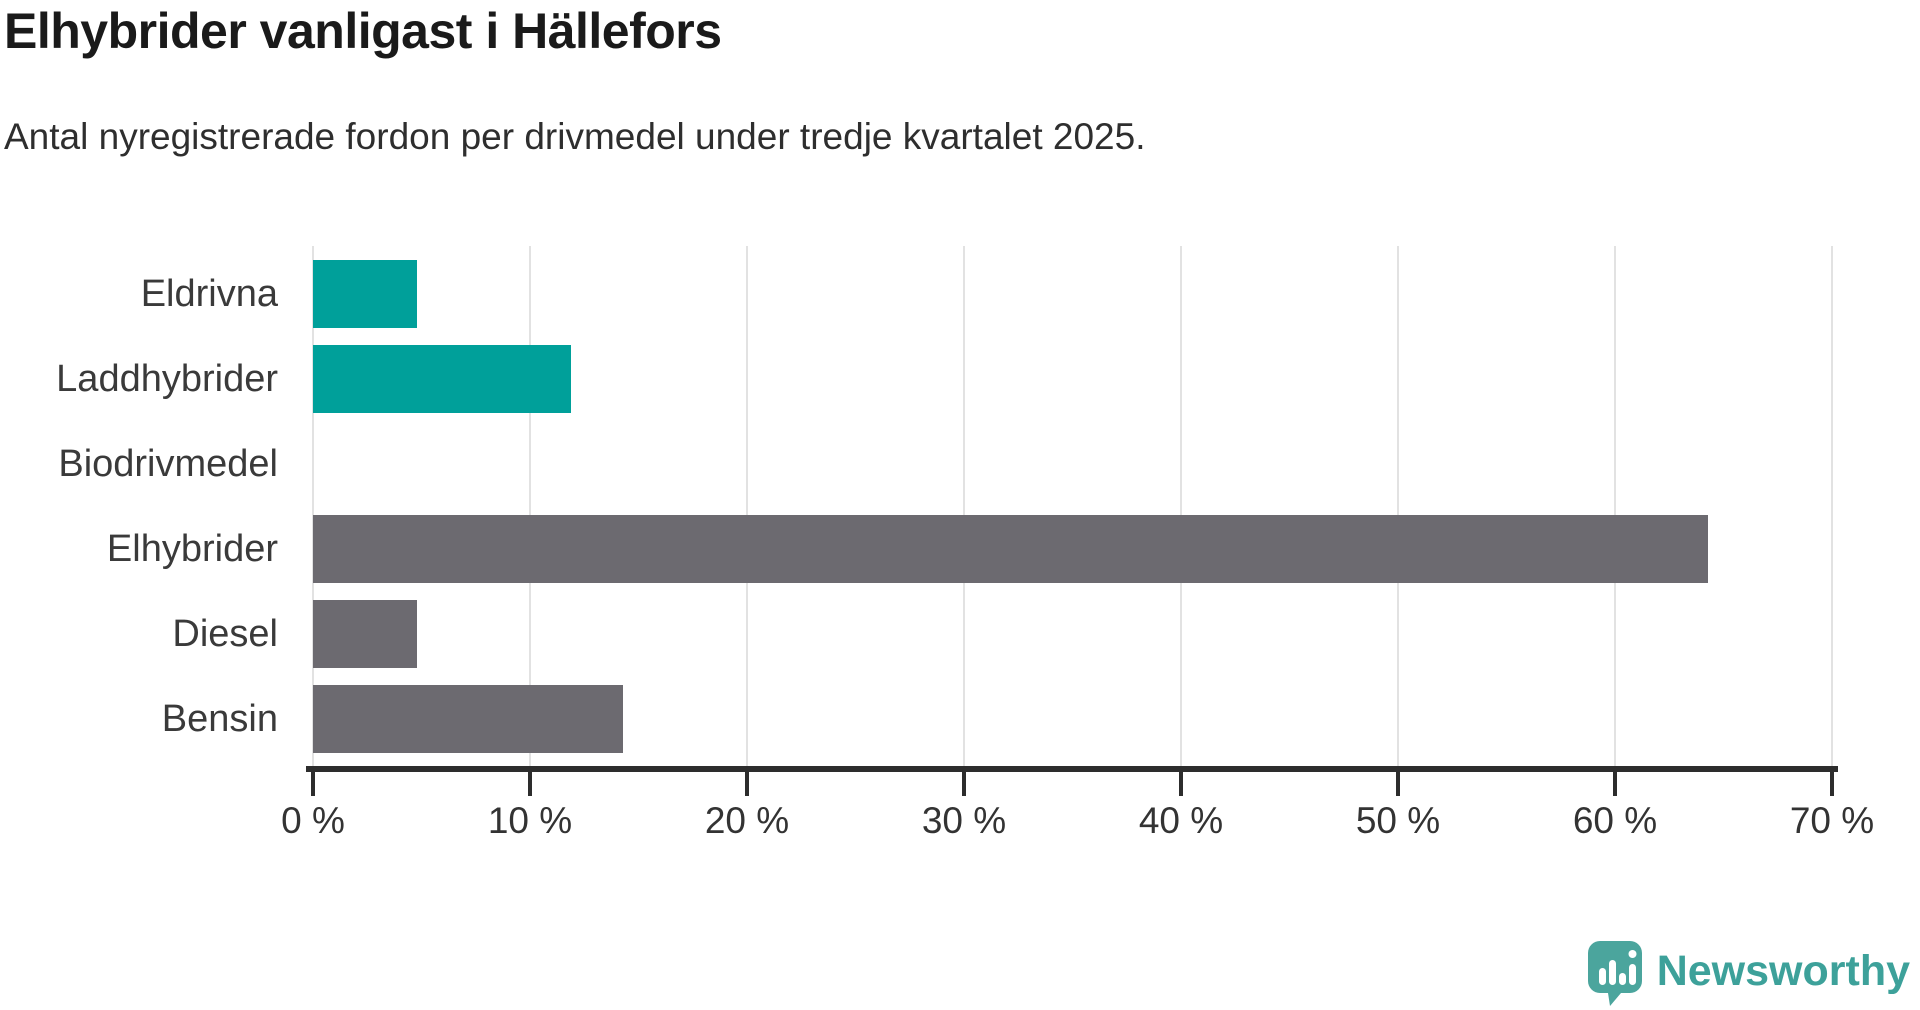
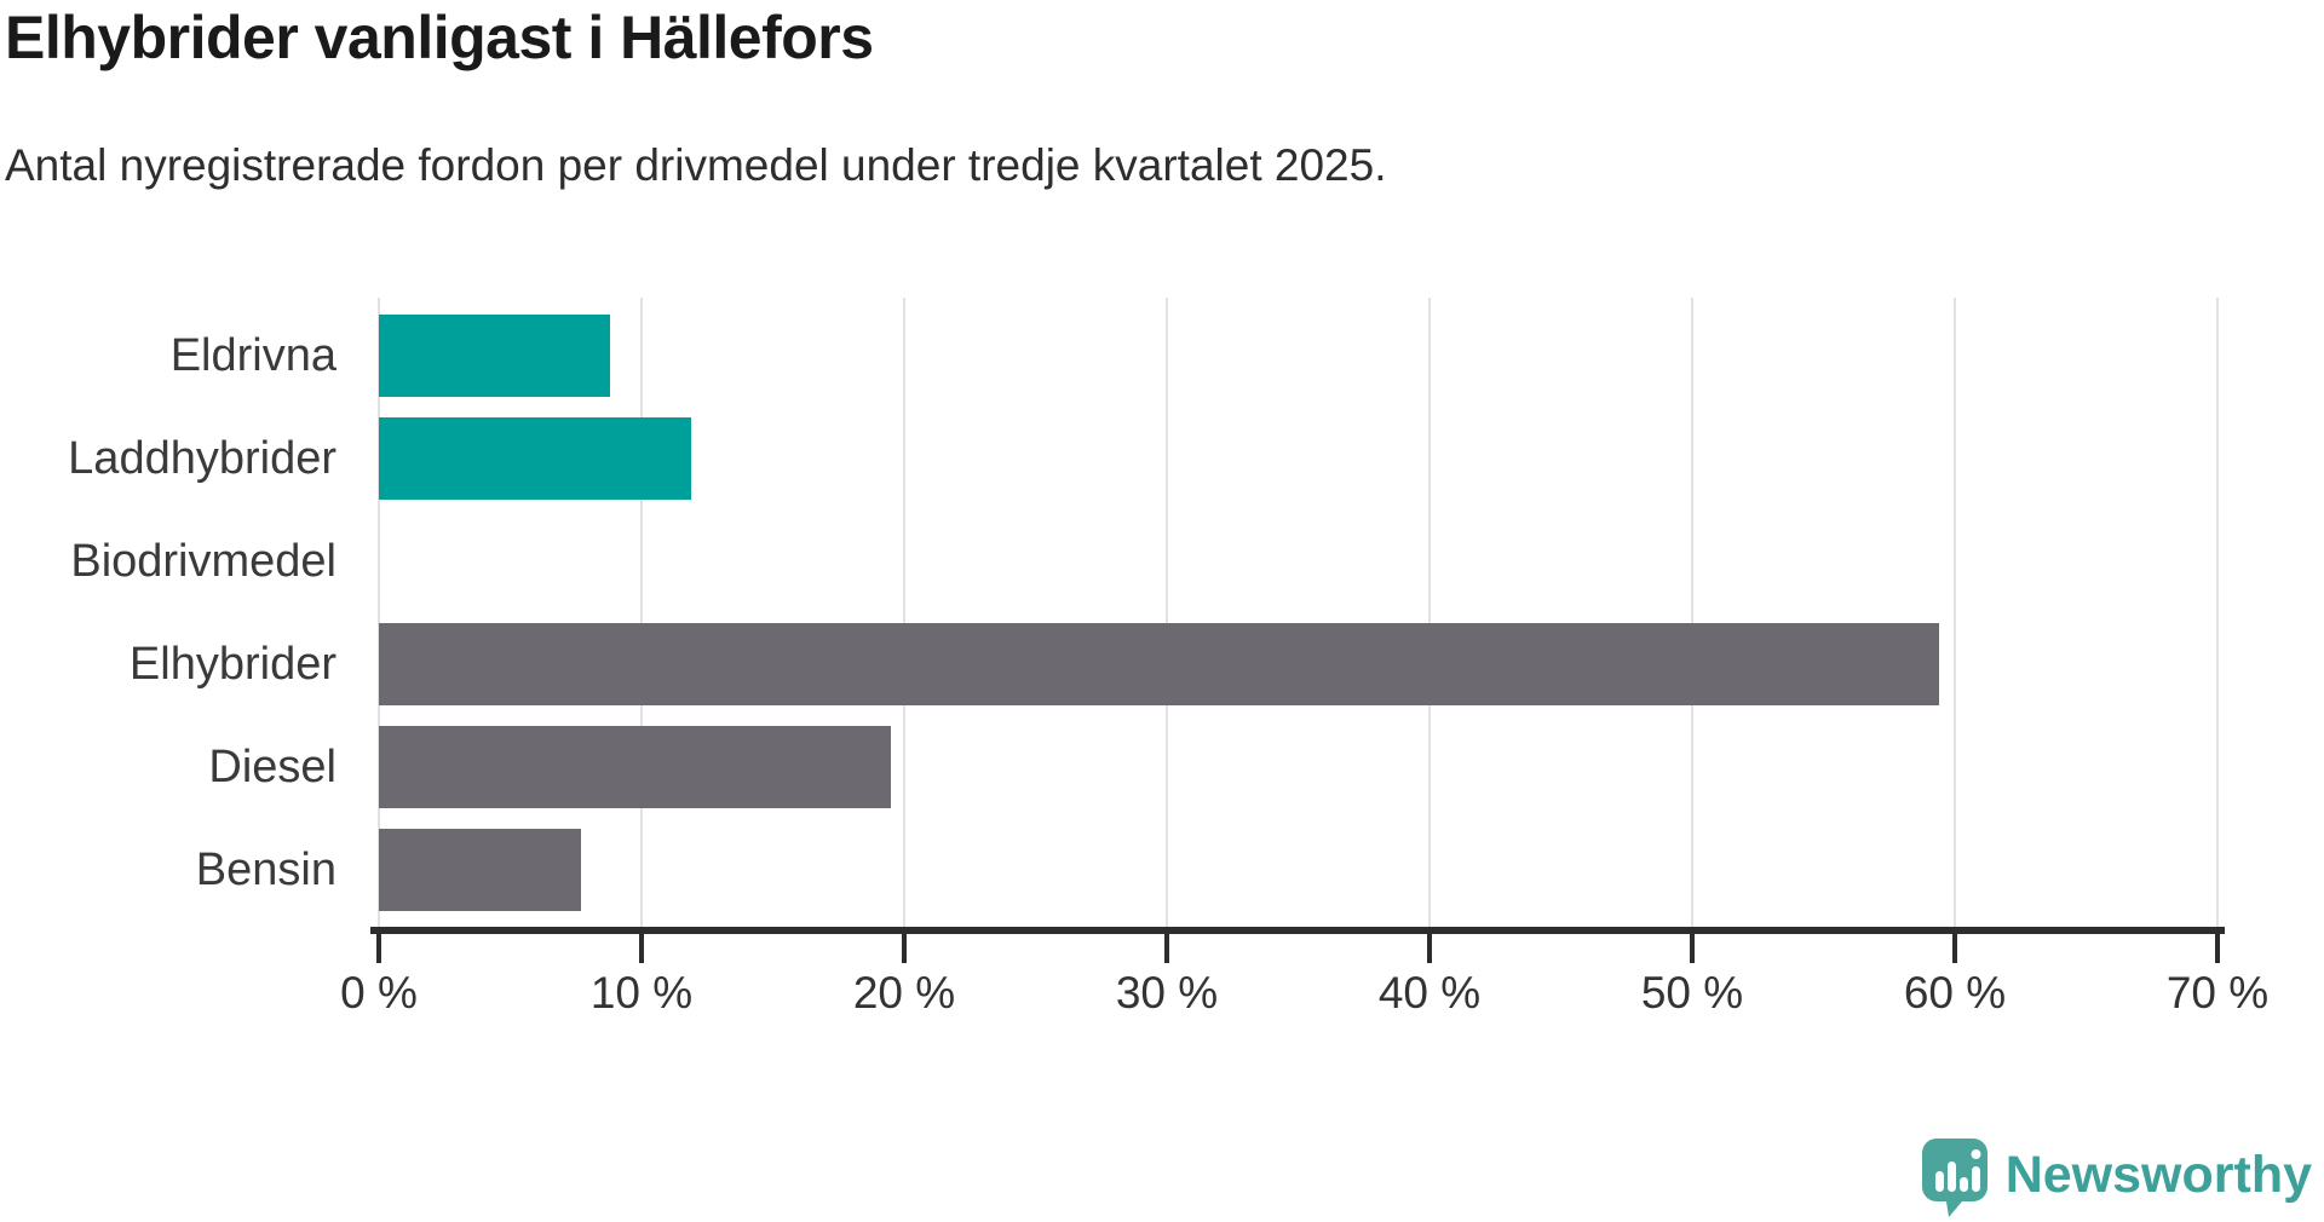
Eldrivna: 4.8% -> 8.8%
Elhybrider: 64.3% -> 59.4%
Diesel: 4.8% -> 19.5%
Bensin: 14.3% -> 7.7%
